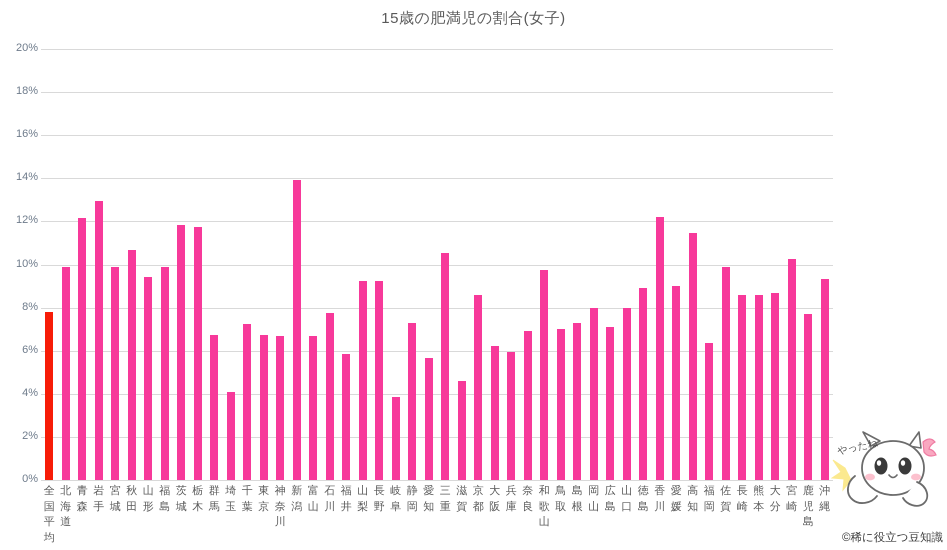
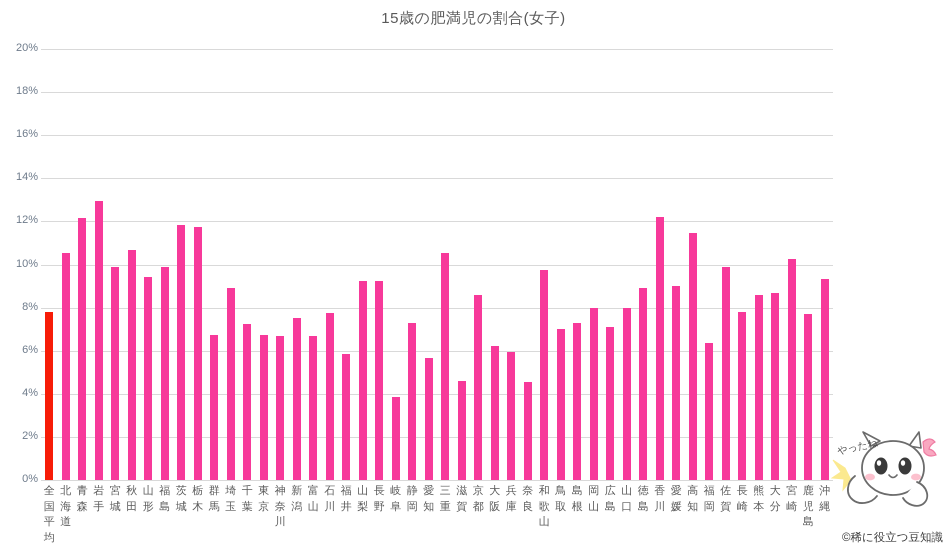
北海道: 9.9% -> 10.6%
埼玉: 4.1% -> 8.9%
新潟: 13.9% -> 7.5%
奈良: 6.9% -> 4.5%
長崎: 8.6% -> 7.8%
